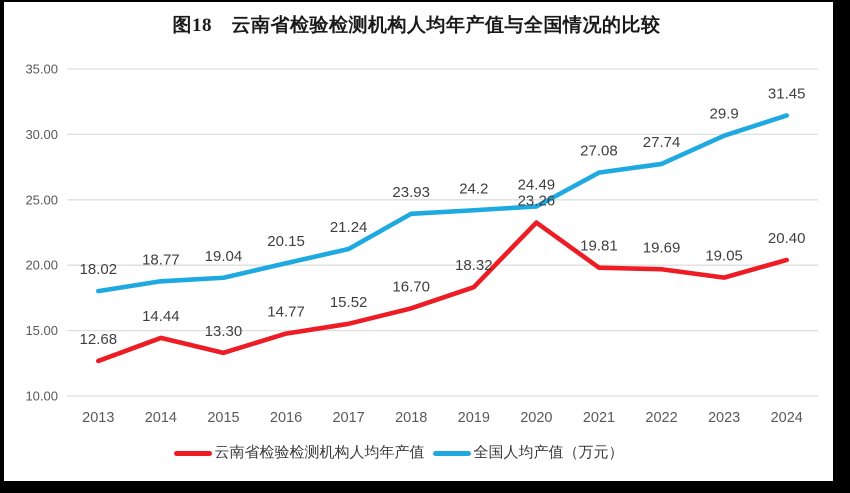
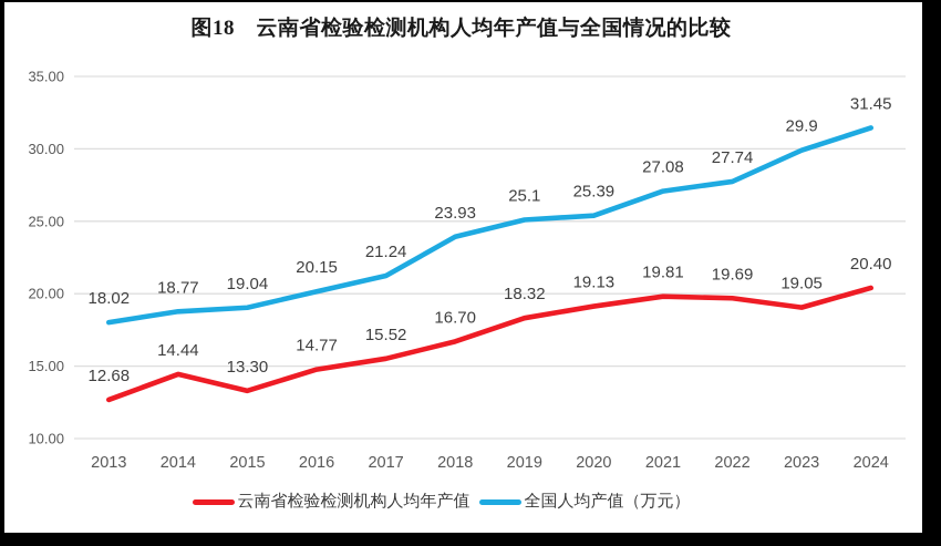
全国人均产值（万元）/2019: 24.2 -> 25.1
云南省检验检测机构人均年产值/2020: 23.26 -> 19.13
全国人均产值（万元）/2020: 24.49 -> 25.39
